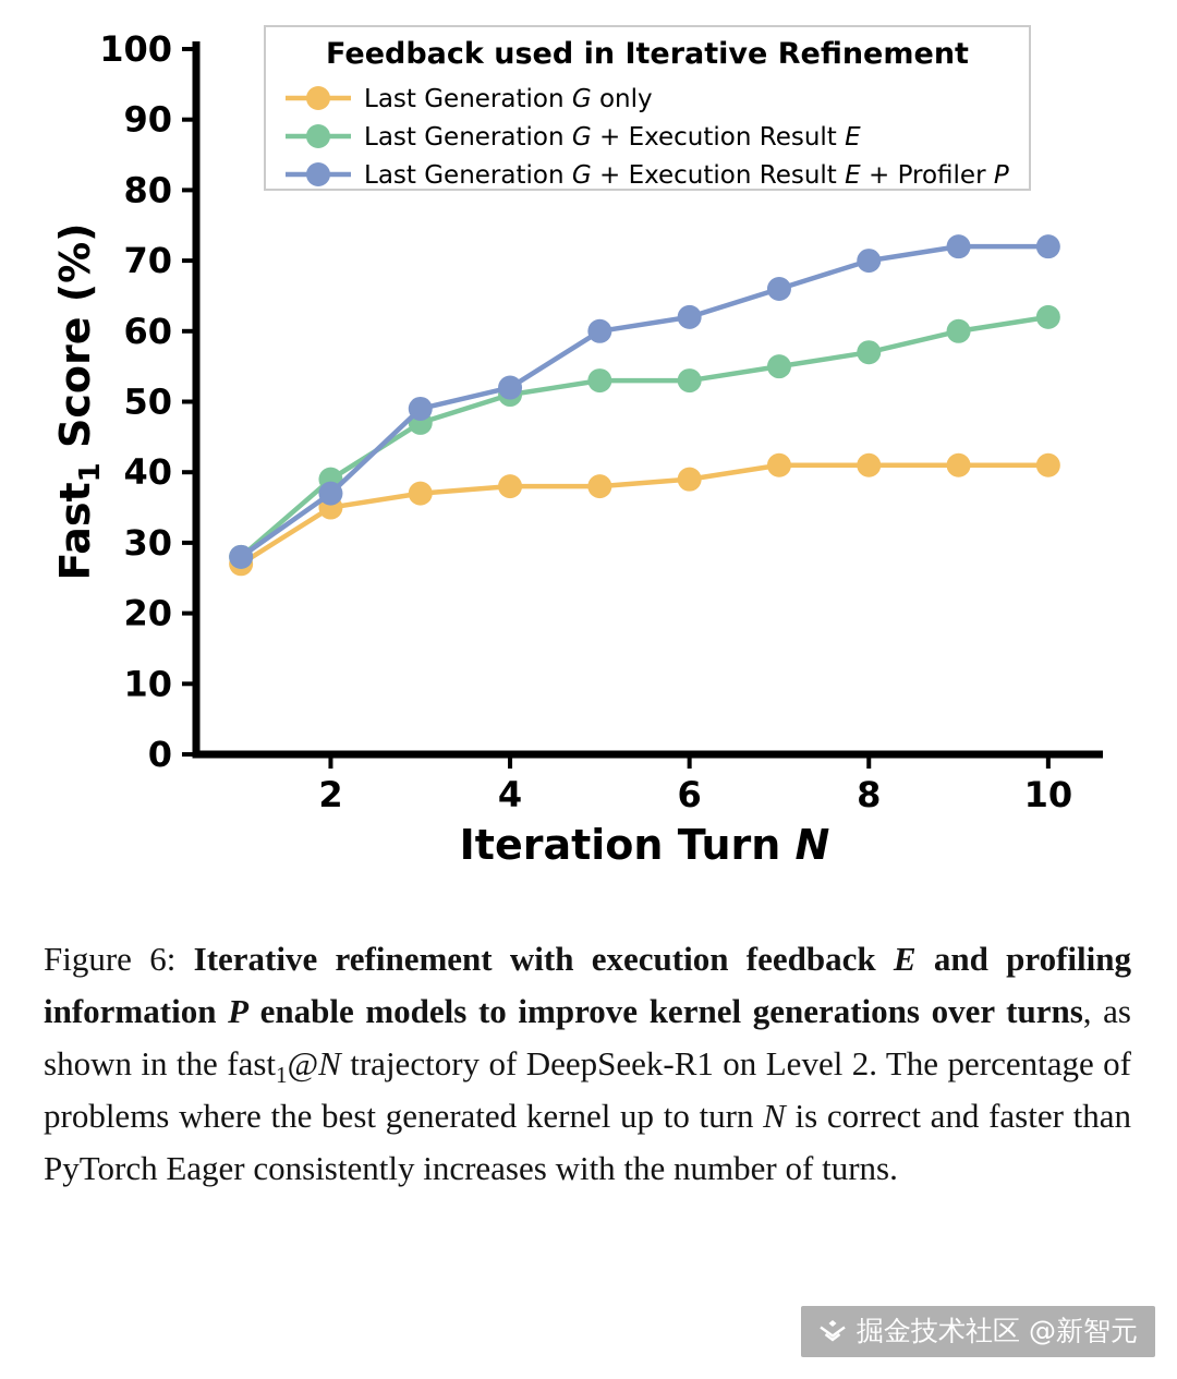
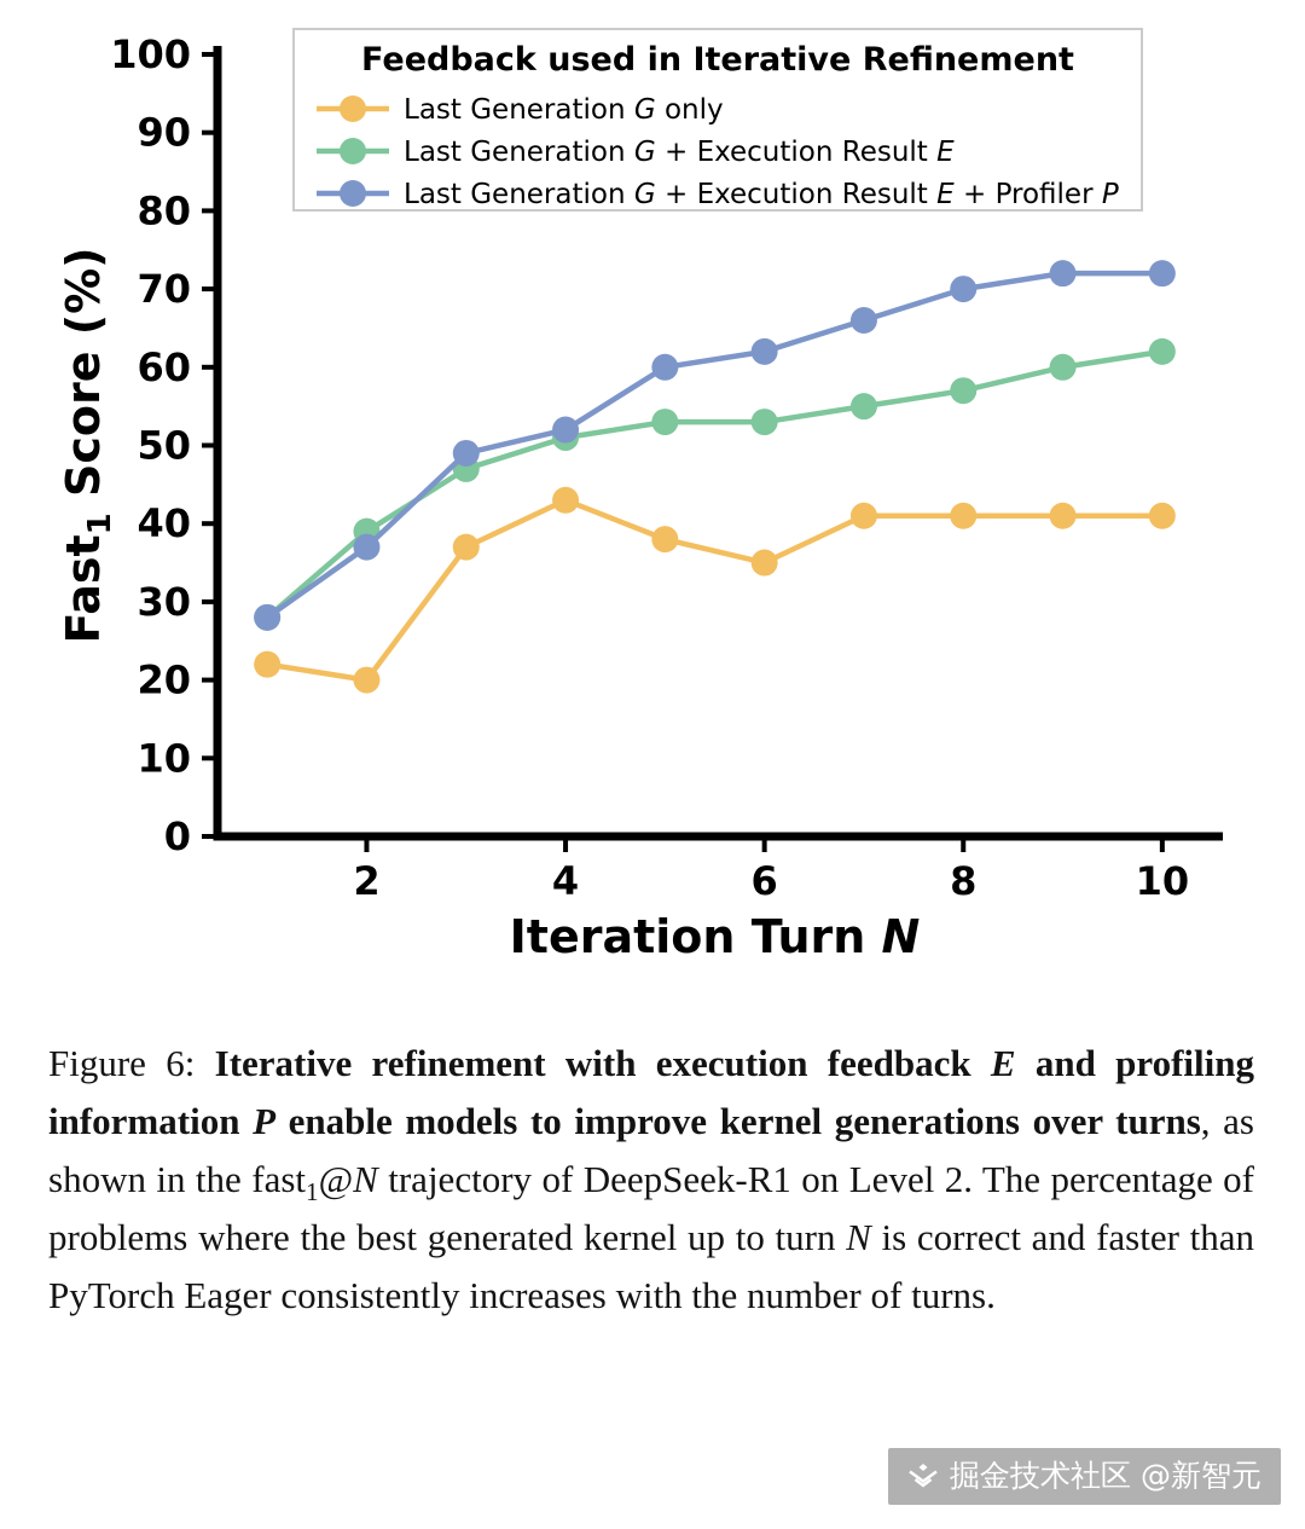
Last Generation G only/1: 27 -> 22
Last Generation G only/2: 35 -> 20
Last Generation G only/4: 38 -> 43
Last Generation G only/6: 39 -> 35
